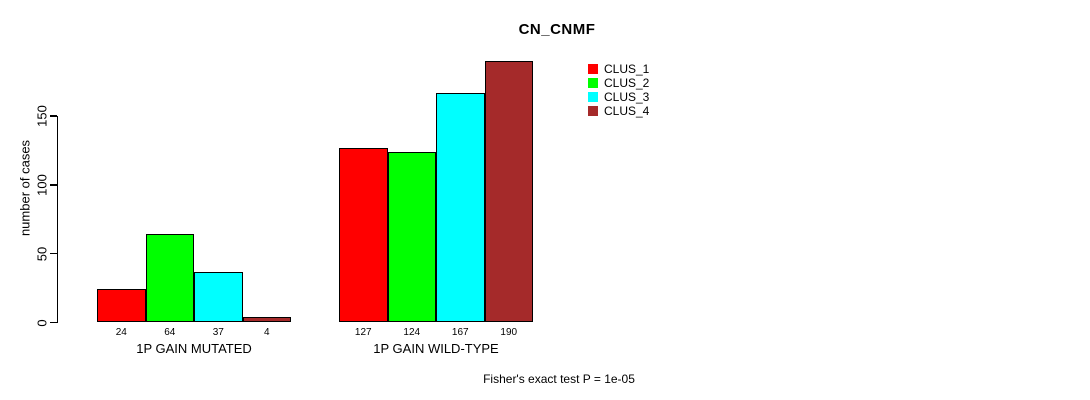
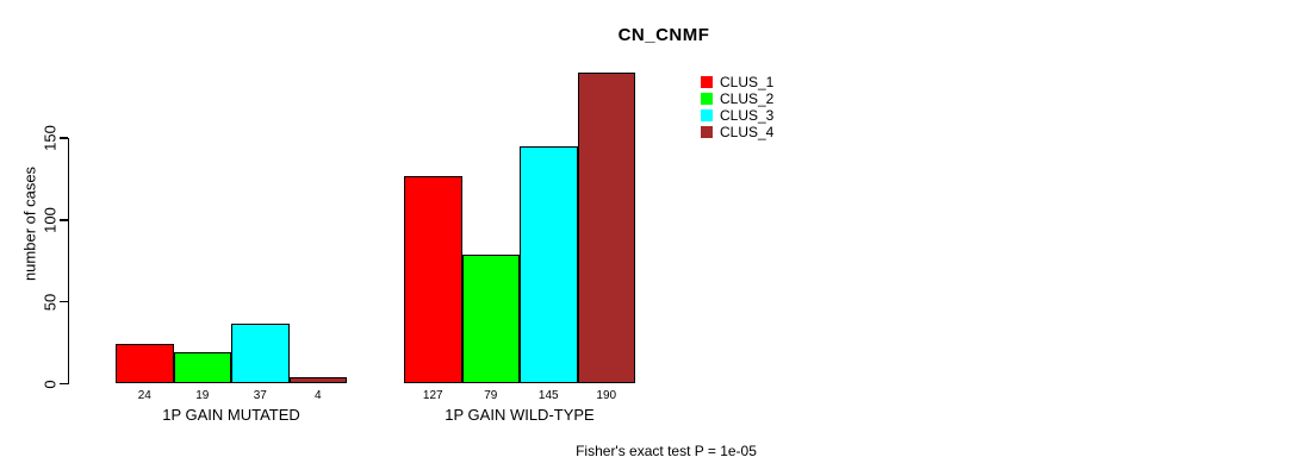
CLUS_2/1P GAIN MUTATED: 64 -> 19
CLUS_2/1P GAIN WILD-TYPE: 124 -> 79
CLUS_3/1P GAIN WILD-TYPE: 167 -> 145
